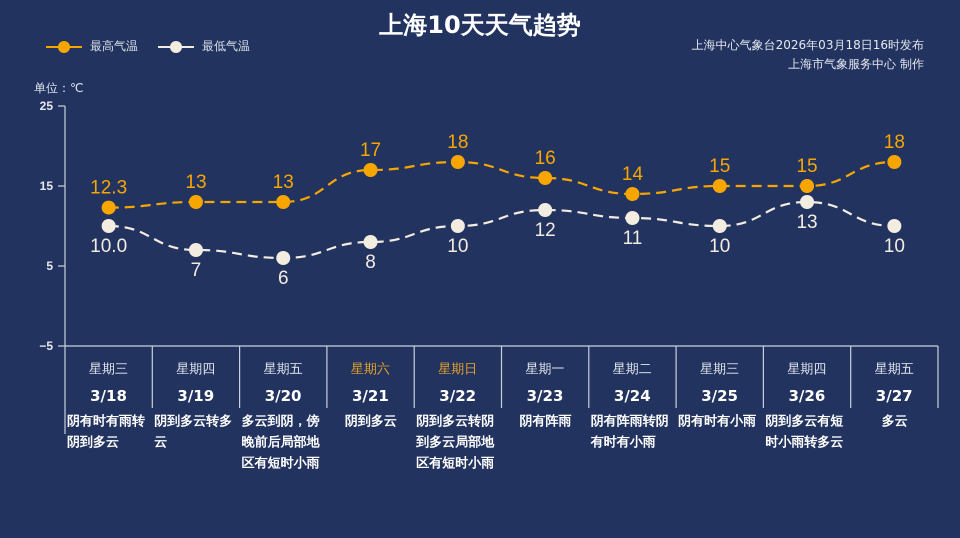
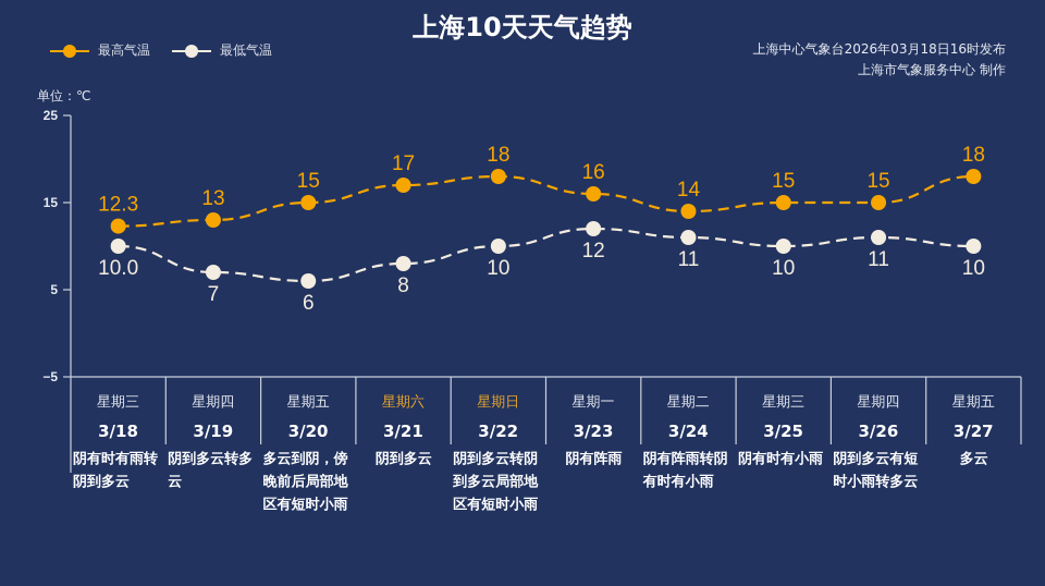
最高气温/3/20: 13 -> 15
最低气温/3/26: 13 -> 11
